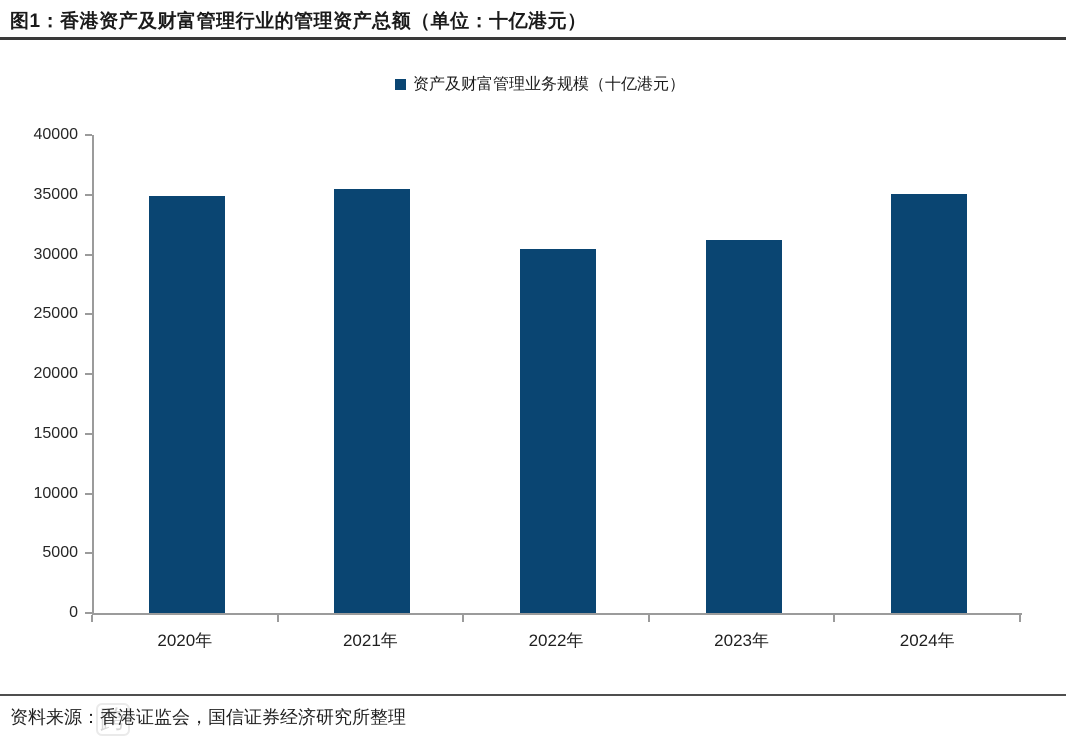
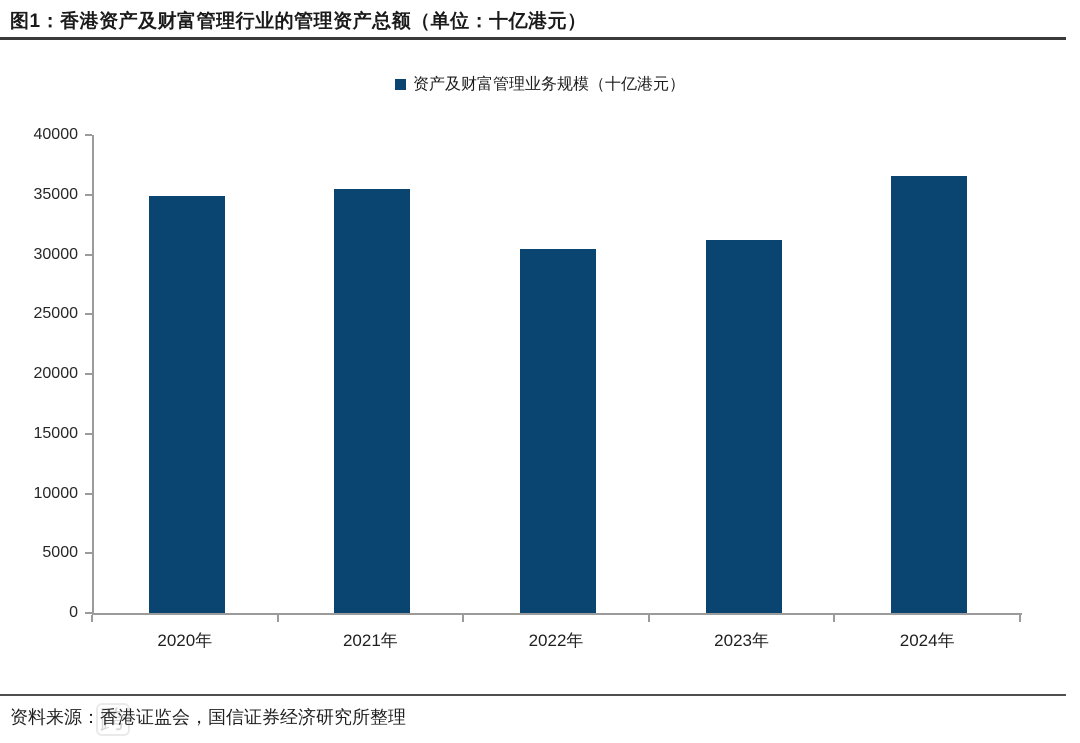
2024年: 35100 -> 36600
